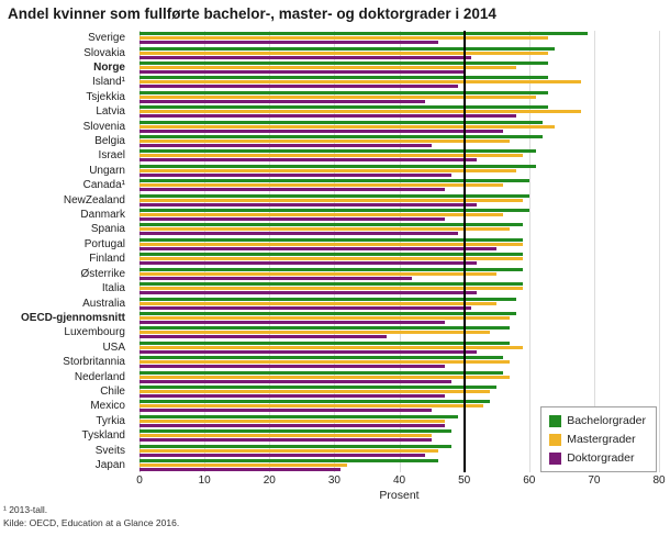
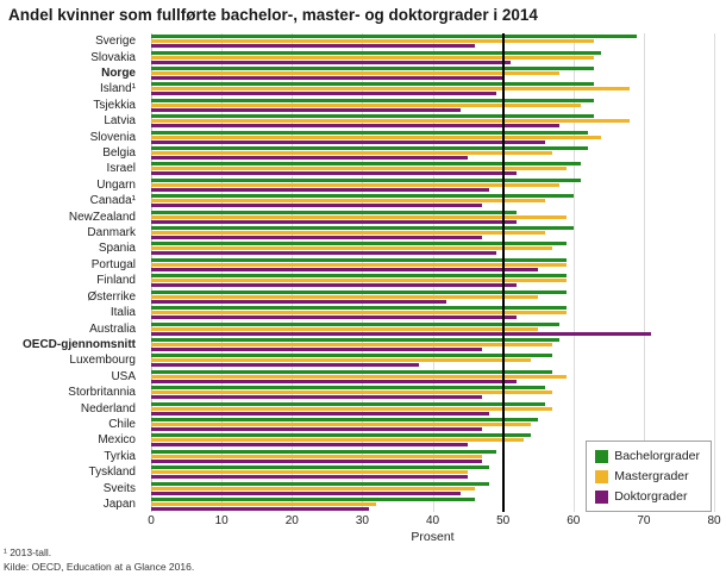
Bachelorgrader/NewZealand: 60 -> 52
Doktorgrader/Australia: 51 -> 71
